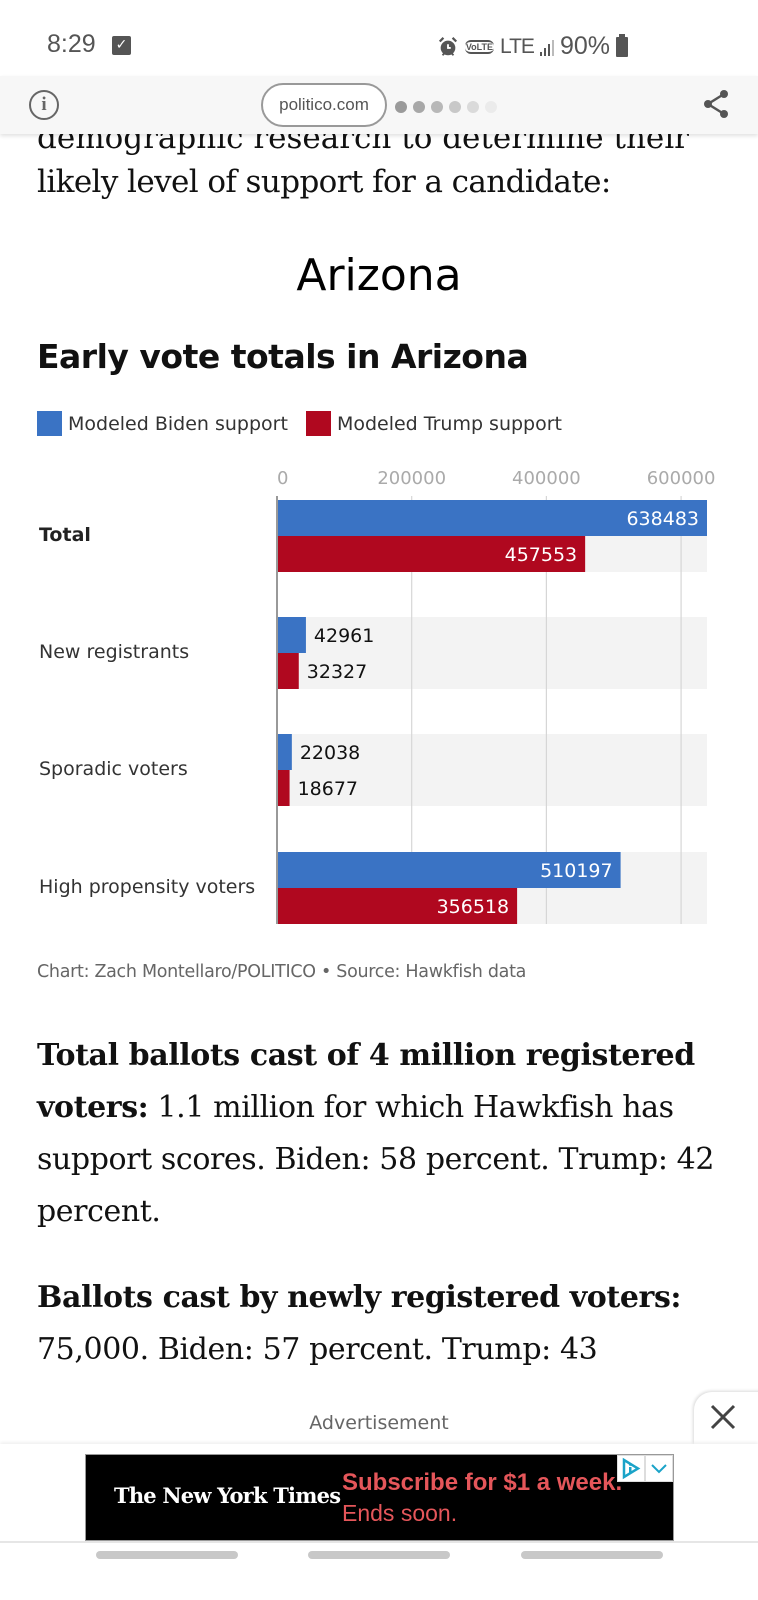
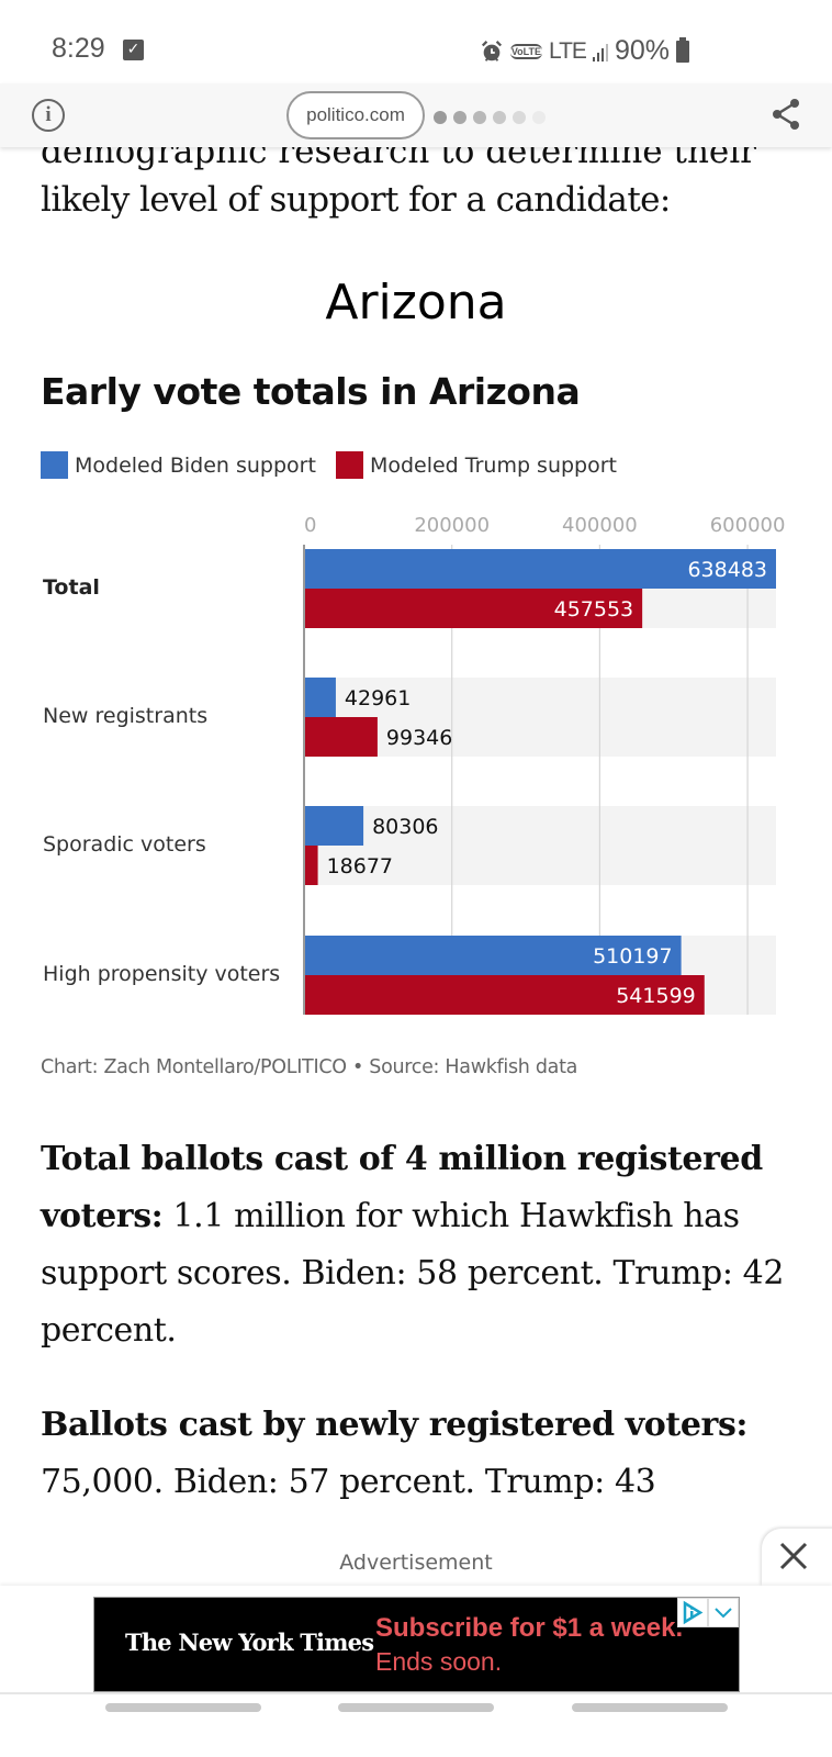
Modeled Trump support/New registrants: 32327 -> 99346
Modeled Biden support/Sporadic voters: 22038 -> 80306
Modeled Trump support/High propensity voters: 356518 -> 541599
